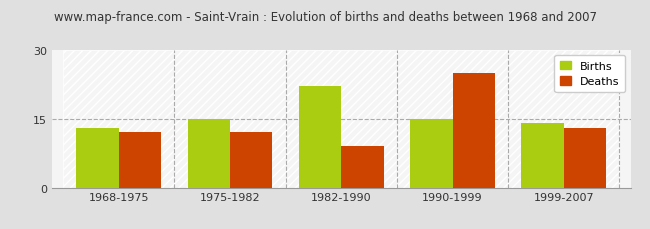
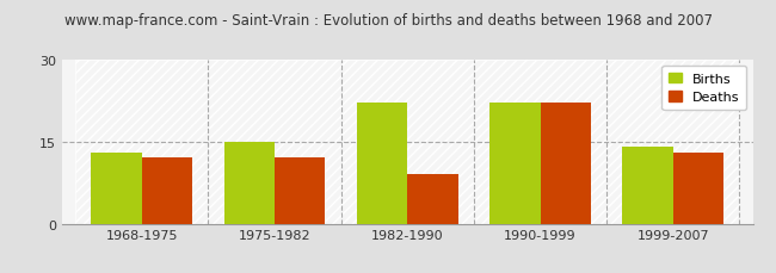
Births/1990-1999: 15 -> 22
Deaths/1990-1999: 25 -> 22
